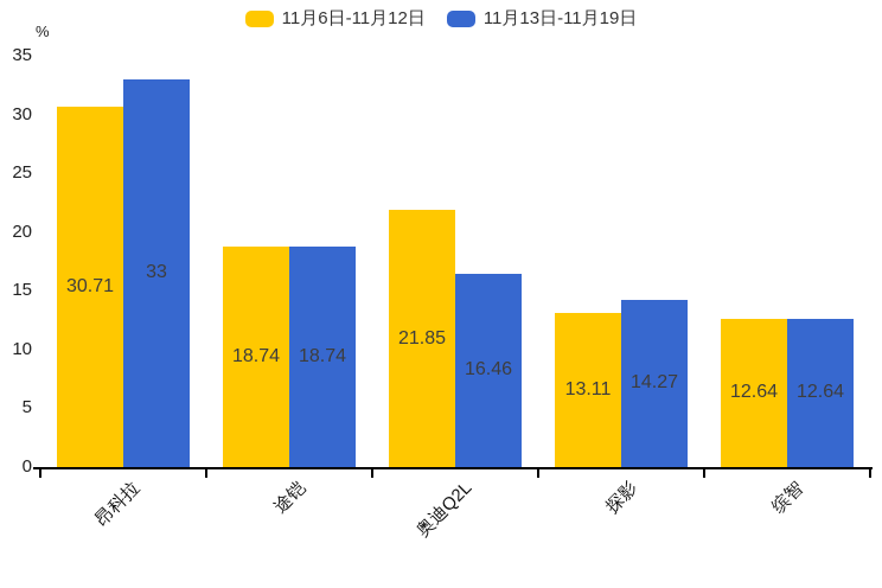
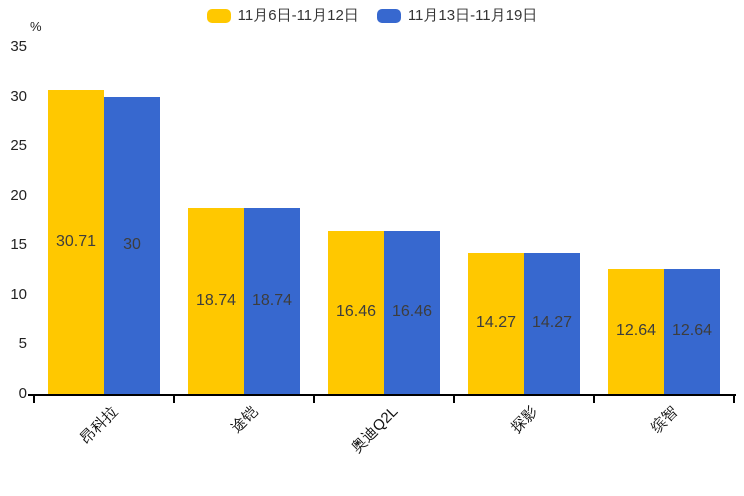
11月13日-11月19日/昂科拉: 33 -> 30
11月6日-11月12日/奥迪Q2L: 21.85 -> 16.46
11月6日-11月12日/探影: 13.11 -> 14.27
